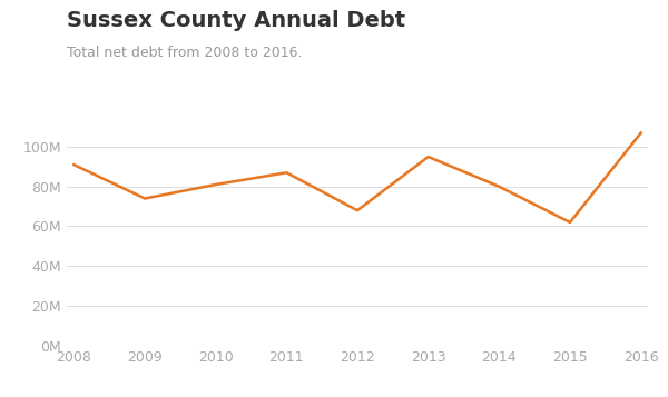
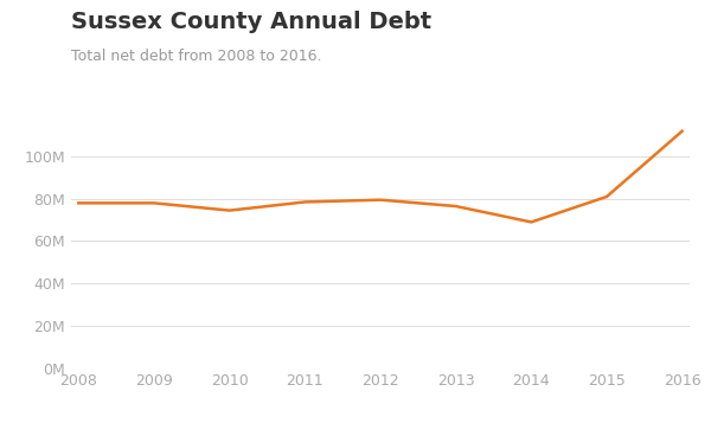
2008: 91M -> 78M
2009: 74M -> 78M
2010: 81M -> 74M
2011: 87M -> 78M
2012: 68M -> 80M
2013: 95M -> 76M
2014: 80M -> 69M
2015: 62M -> 81M
2016: 107M -> 112M
